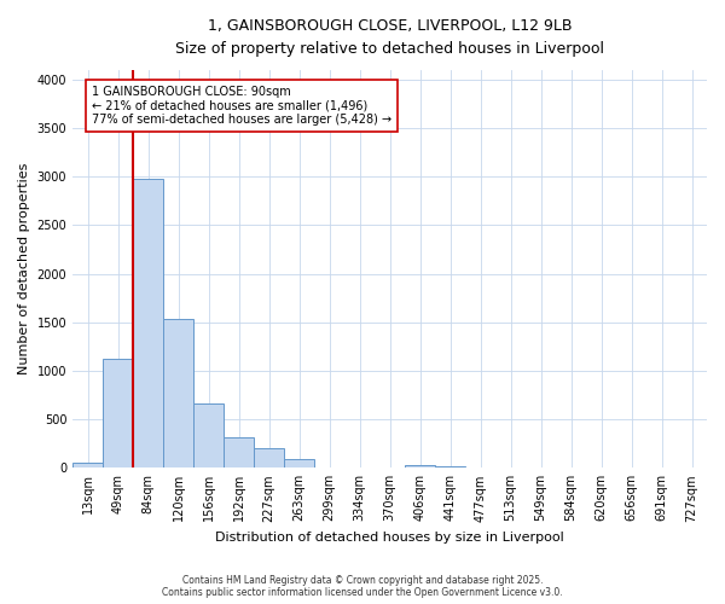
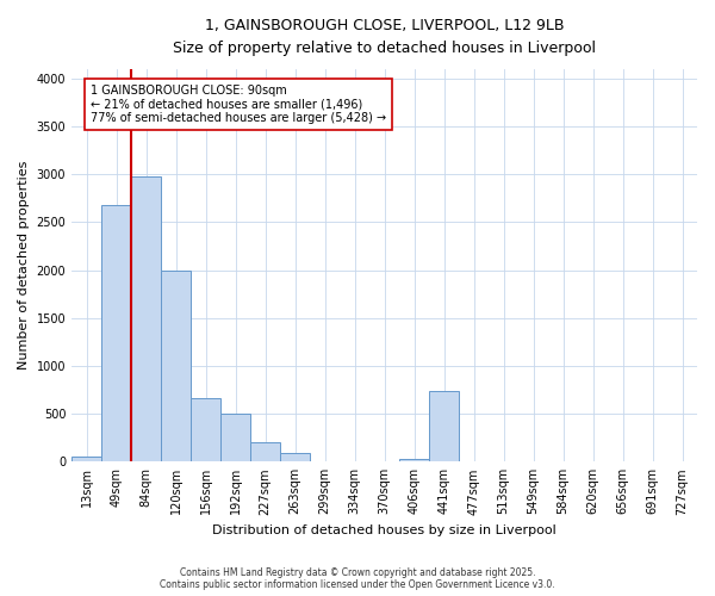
49sqm: 1130 -> 2680
120sqm: 1530 -> 2000
192sqm: 320 -> 500
441sqm: 20 -> 740
